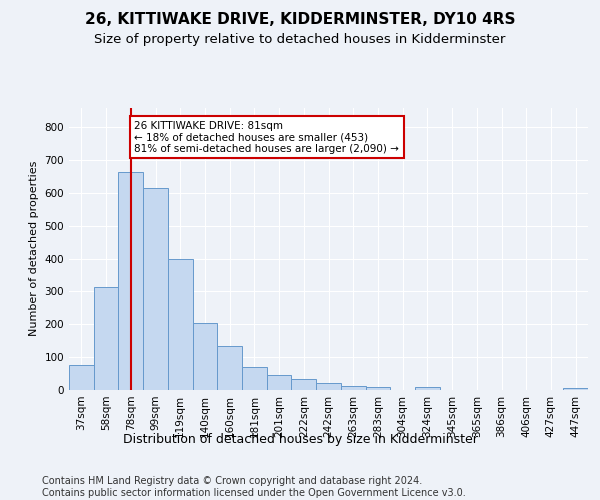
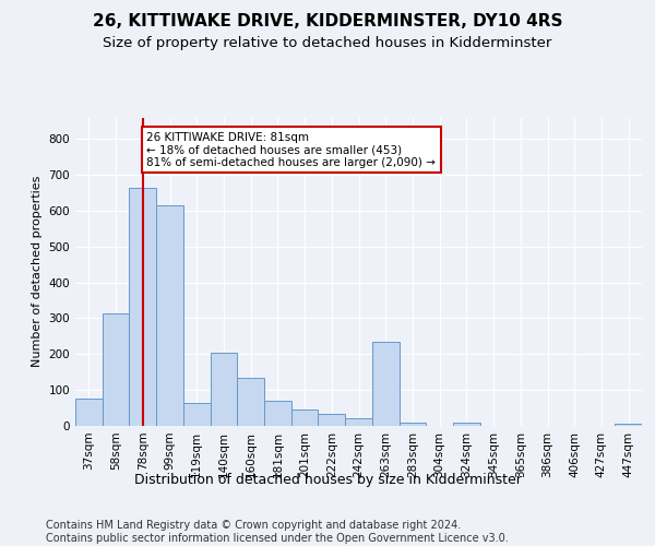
119sqm: 400 -> 65
263sqm: 12 -> 235
